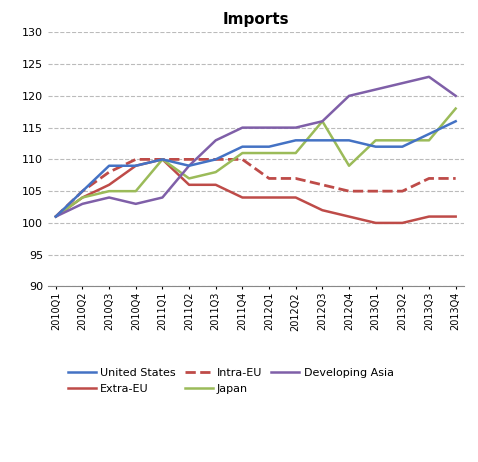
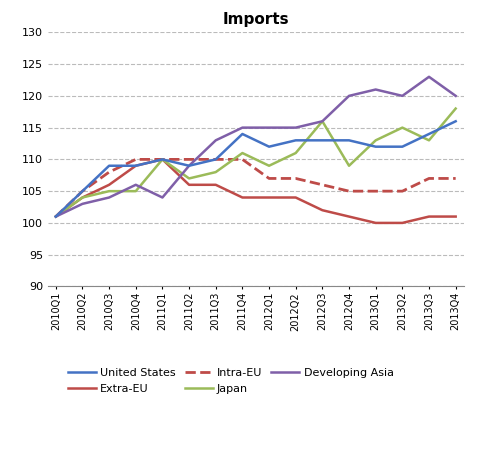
Developing Asia/2010Q4: 103 -> 106
United States/2011Q4: 112 -> 114
Japan/2012Q1: 111 -> 109
Japan/2013Q2: 113 -> 115
Developing Asia/2013Q2: 122 -> 120
